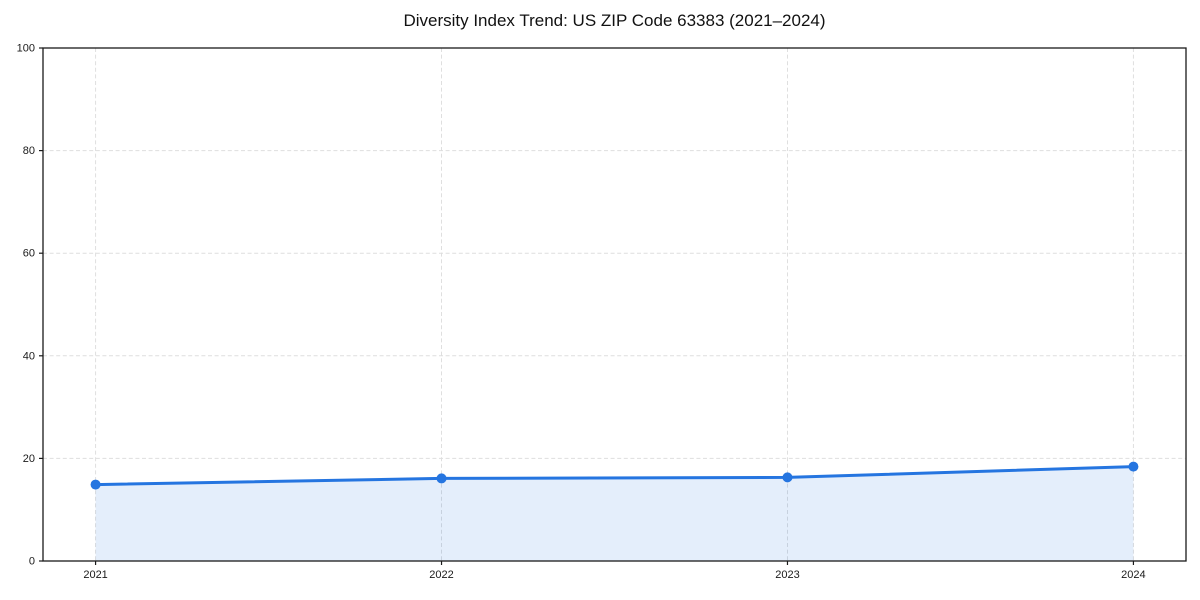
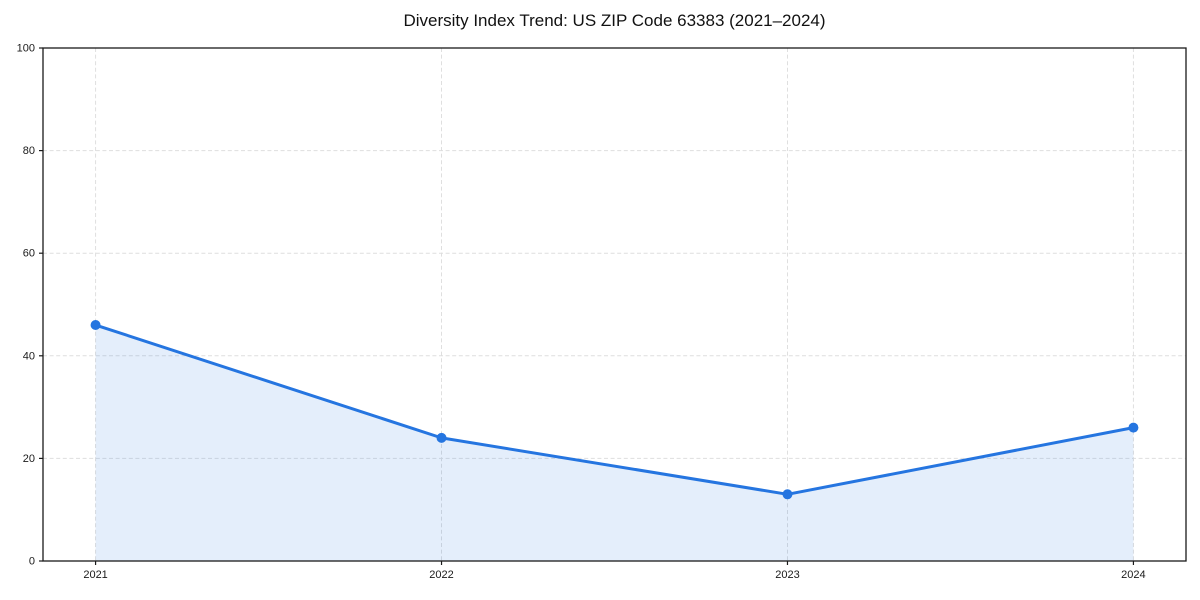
2021: 15 -> 46
2022: 16 -> 24
2023: 16 -> 13
2024: 18 -> 26
